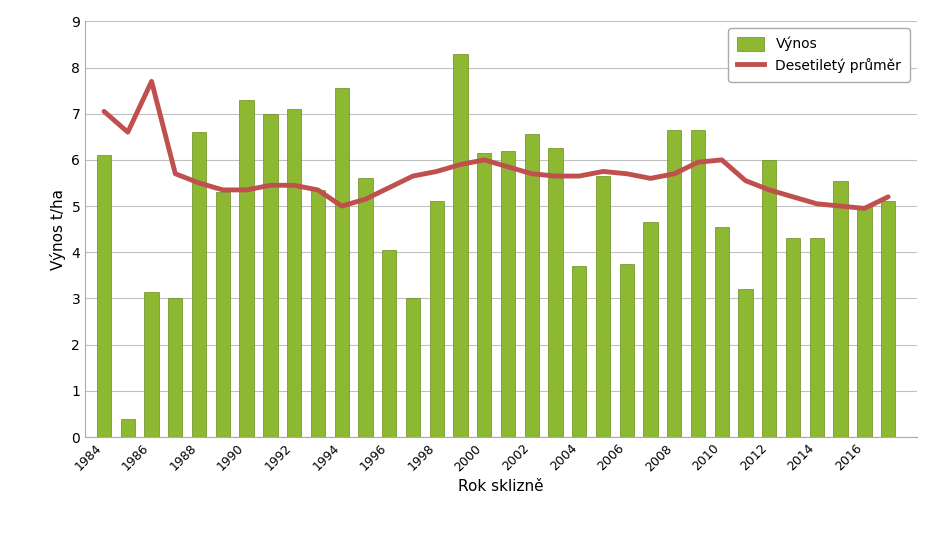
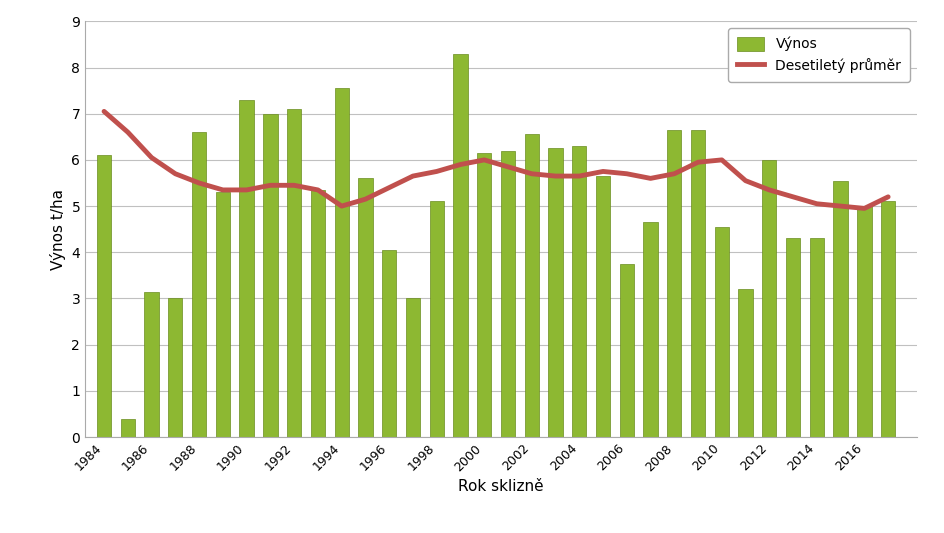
Desetiletý průměr/1986: 7.70 -> 6.05
Výnos/2004: 3.70 -> 6.30
